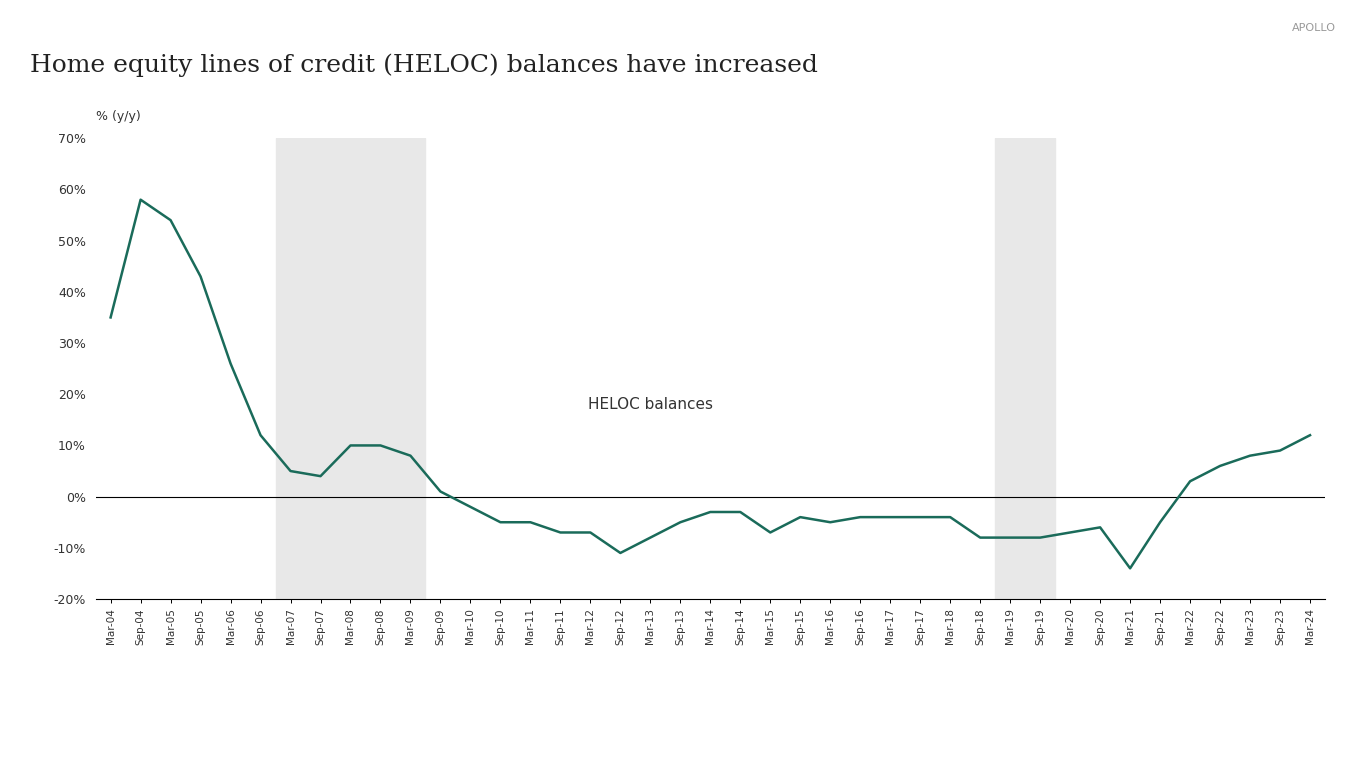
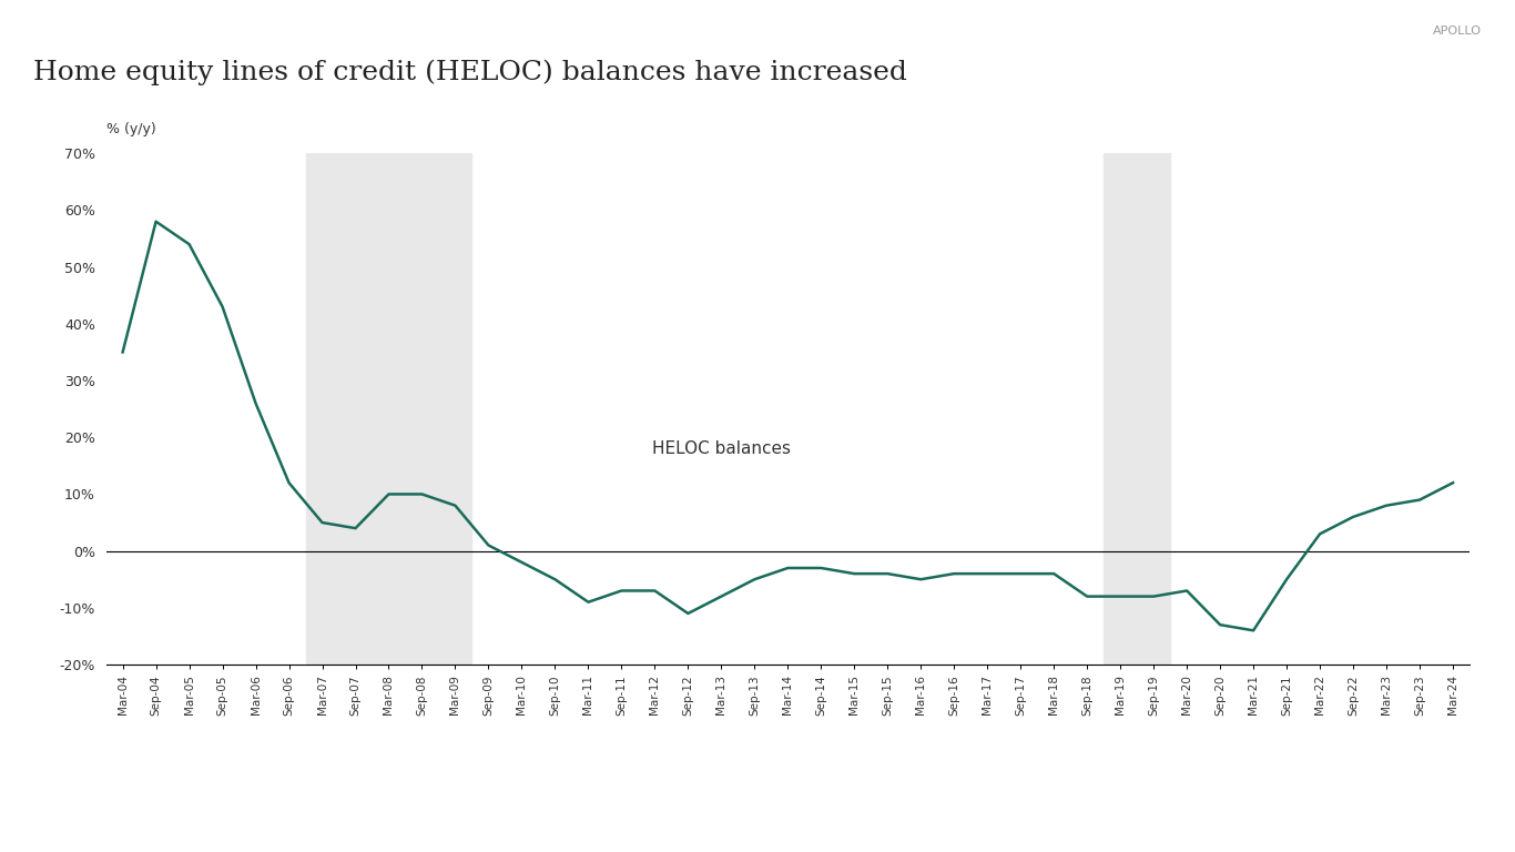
Mar-11: -5% -> -9%
Mar-15: -7% -> -4%
Sep-20: -6% -> -13%
